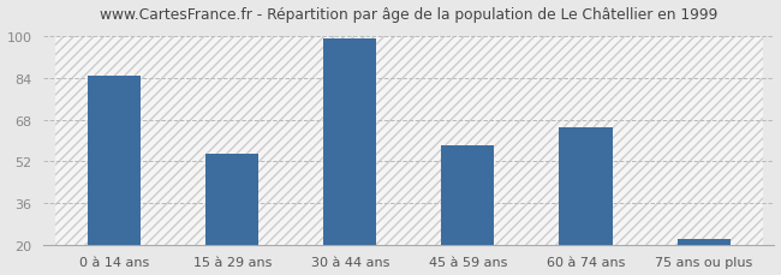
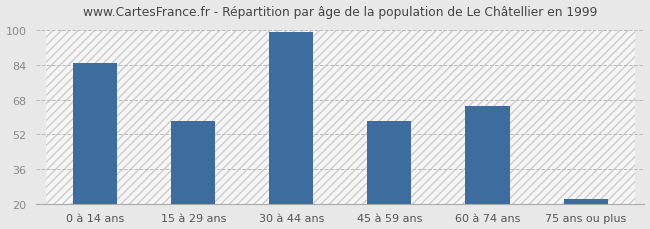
15 à 29 ans: 55 -> 58
